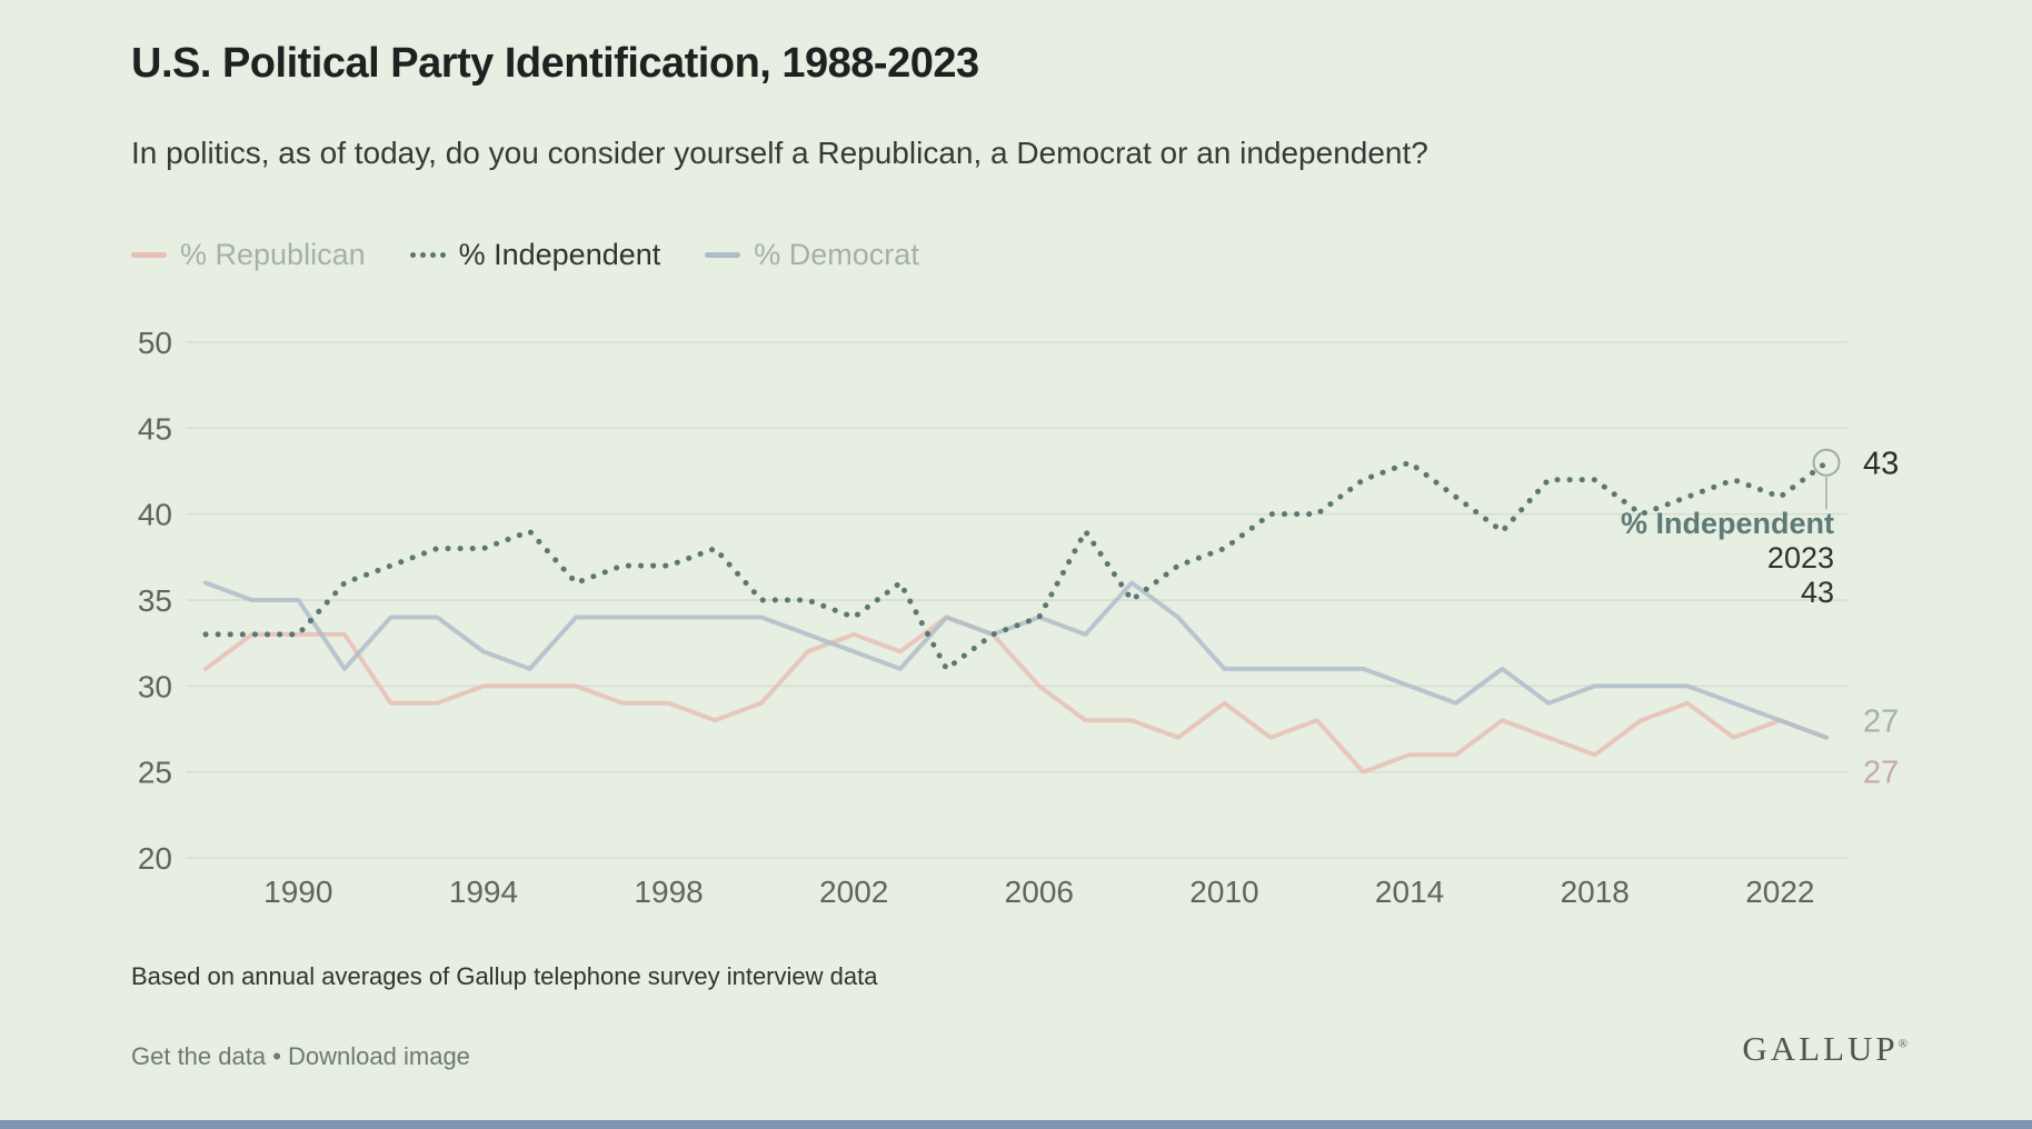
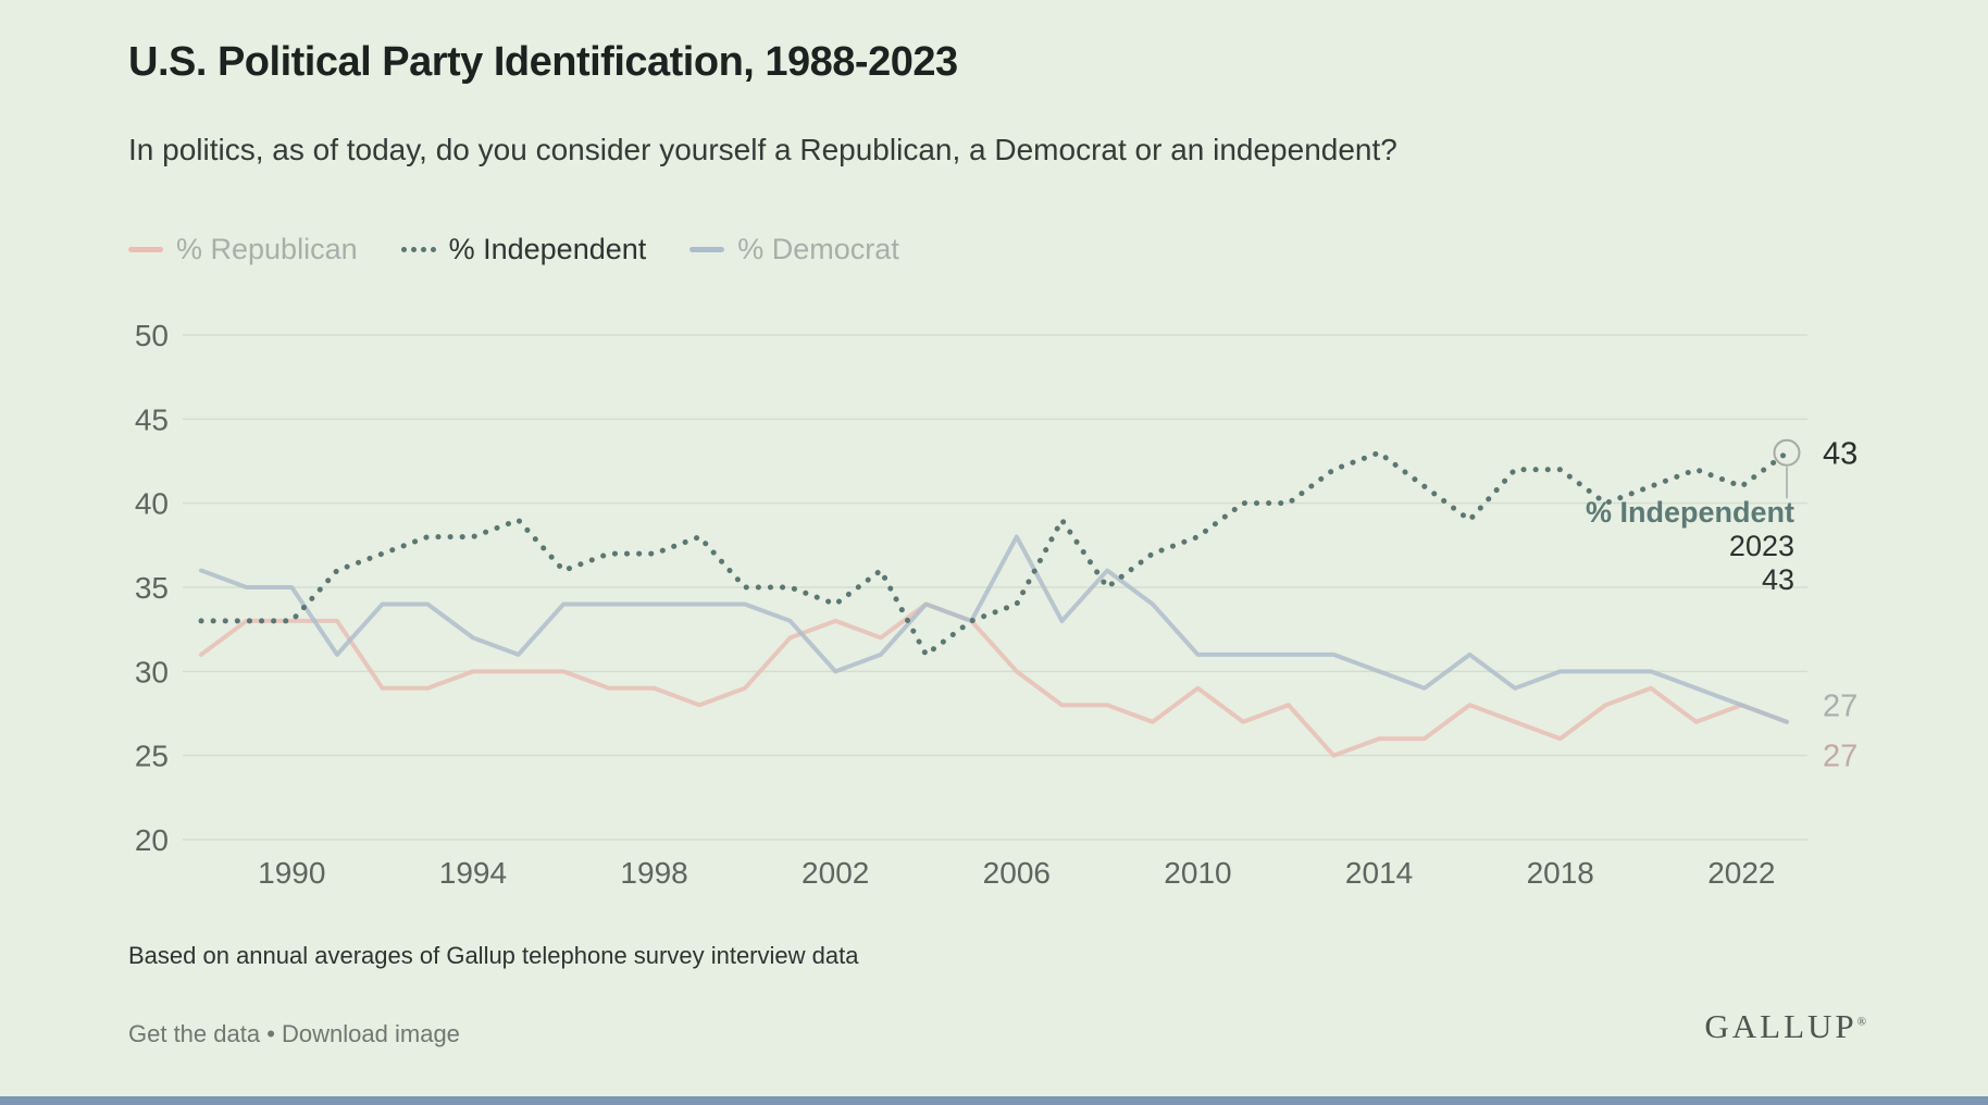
% Democrat/2002: 32 -> 30
% Democrat/2006: 34 -> 38
